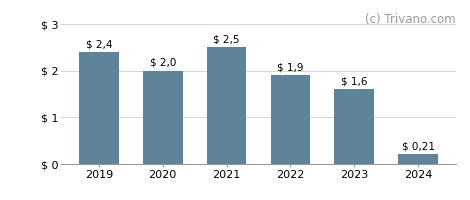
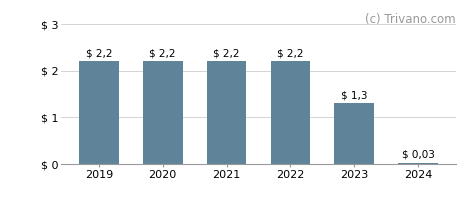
2019: 2,4 -> 2,2
2020: 2,0 -> 2,2
2021: 2,5 -> 2,2
2022: 1,9 -> 2,2
2023: 1,6 -> 1,3
2024: 0,21 -> 0,03
